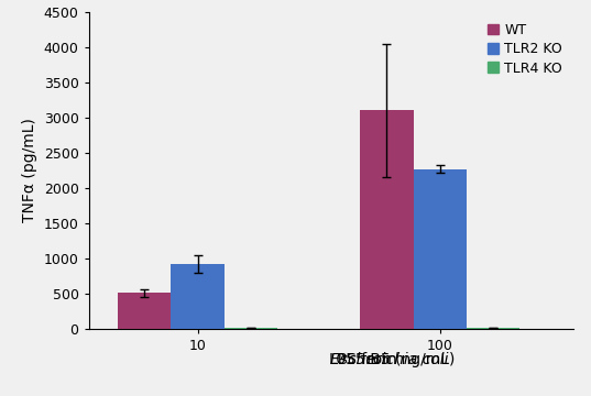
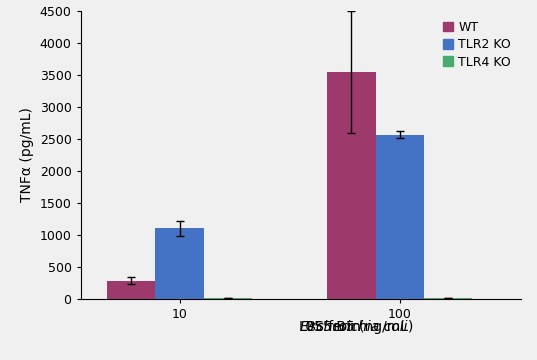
WT/10: 510 -> 280
TLR2 KO/10: 920 -> 1100
WT/100: 3100 -> 3540
TLR2 KO/100: 2270 -> 2560
